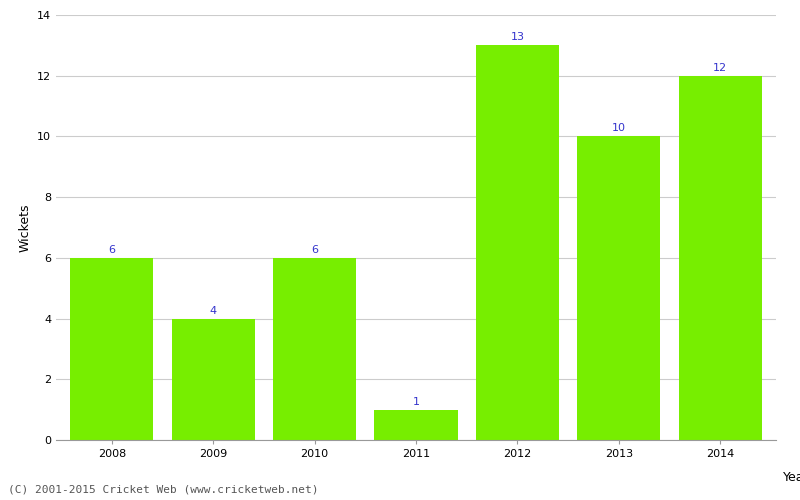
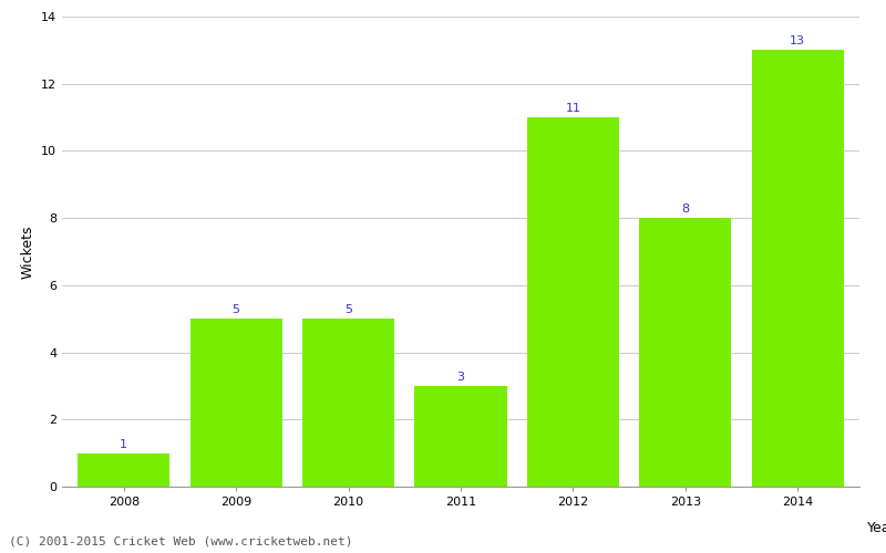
2008: 6 -> 1
2009: 4 -> 5
2010: 6 -> 5
2011: 1 -> 3
2012: 13 -> 11
2013: 10 -> 8
2014: 12 -> 13
